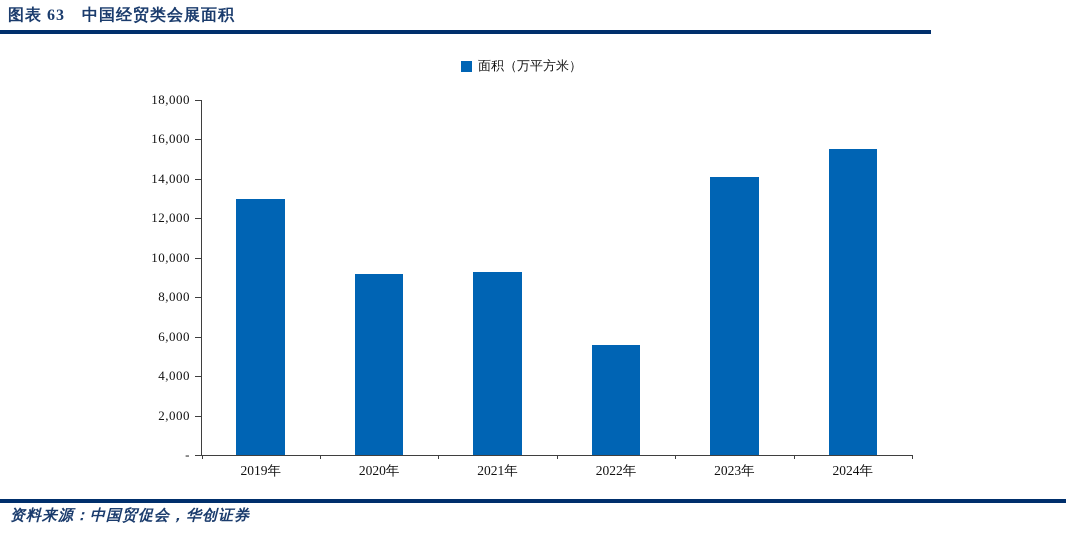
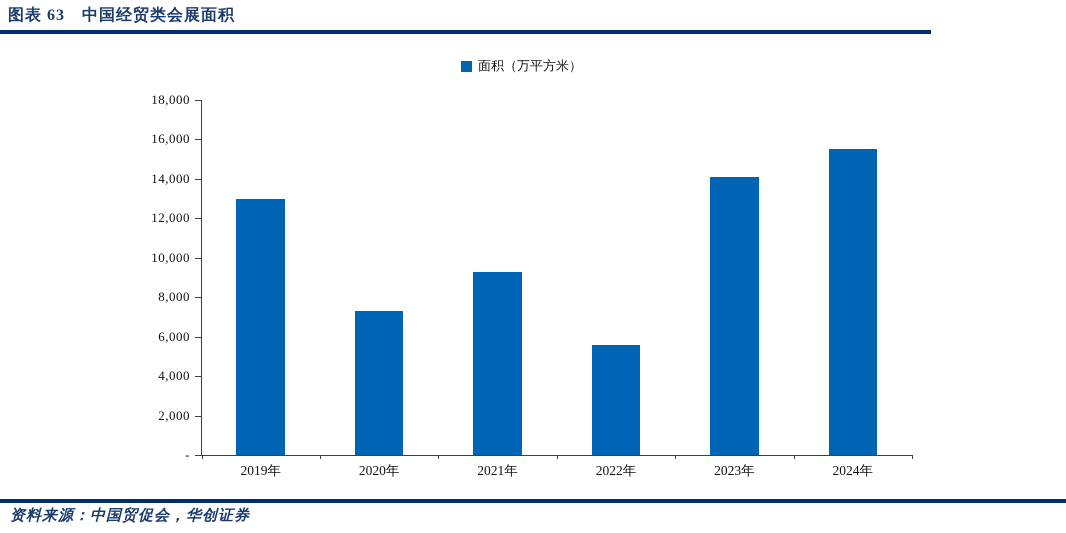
2020年: 9200 -> 7300
